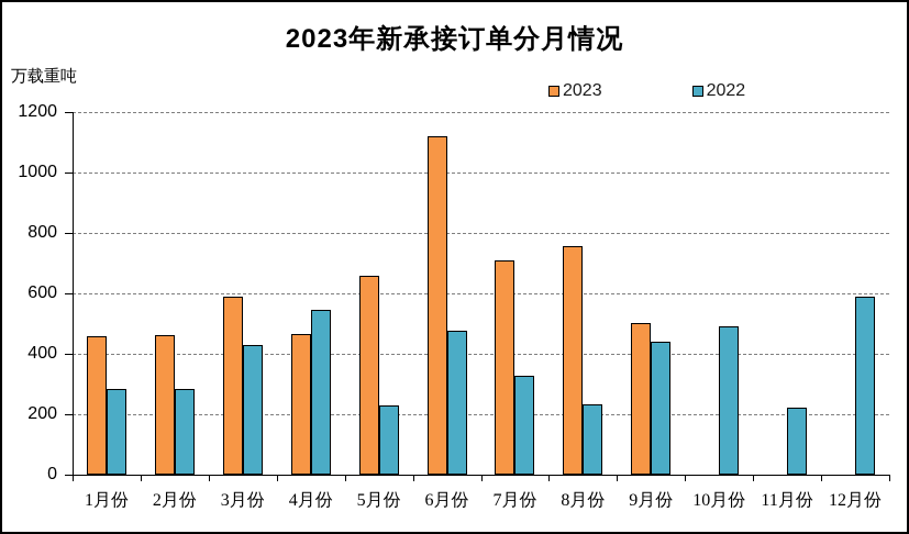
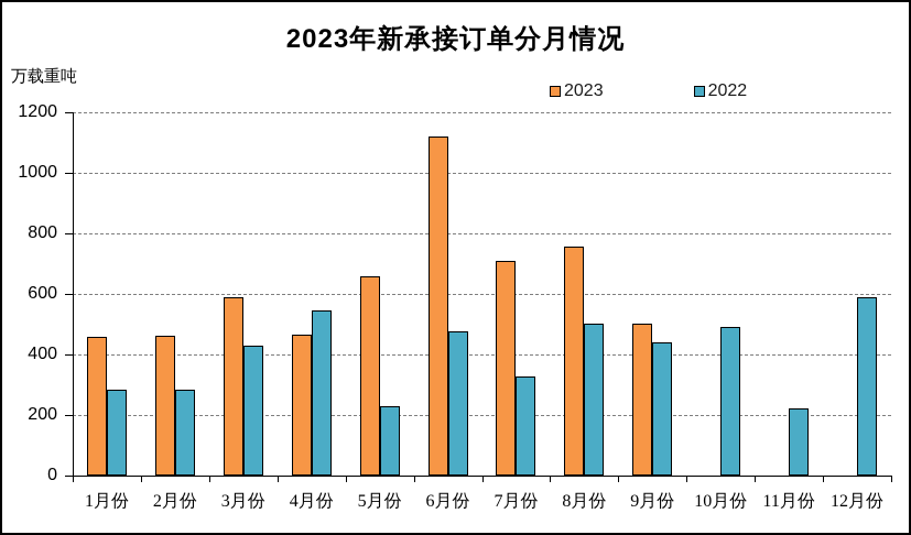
2022/8月份: 230 -> 500
